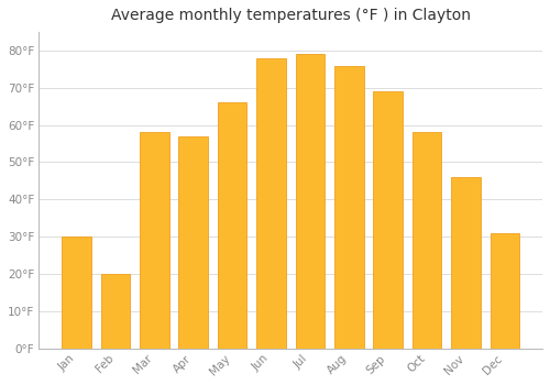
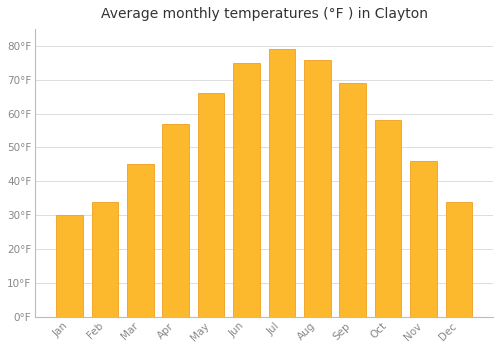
Feb: 20°F -> 34°F
Mar: 58°F -> 45°F
Jun: 78°F -> 75°F
Dec: 31°F -> 34°F
